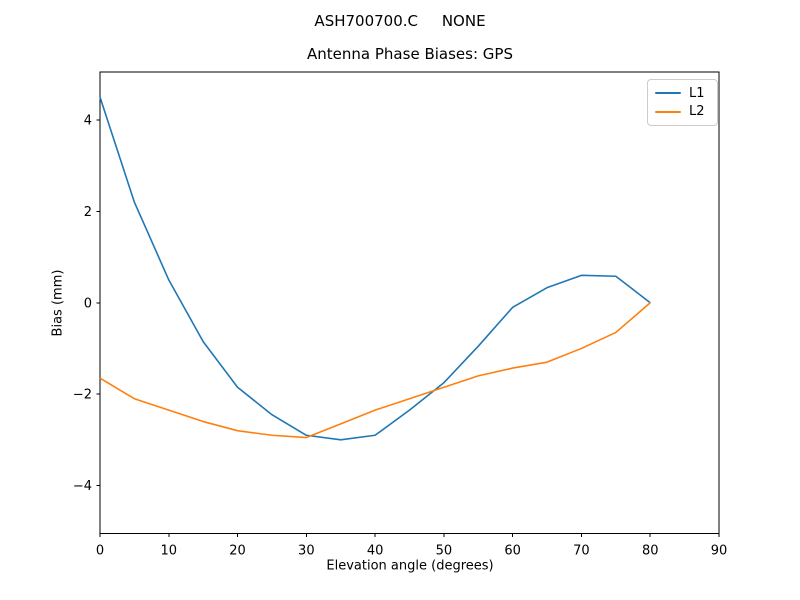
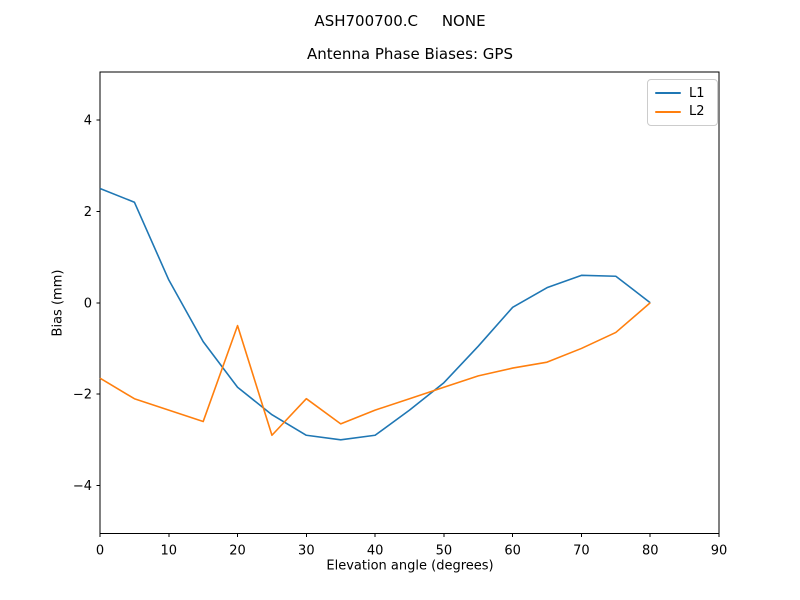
L1/0: 4.5 -> 2.5
L2/20: -2.8 -> -0.5
L2/30: -3.0 -> -2.1
